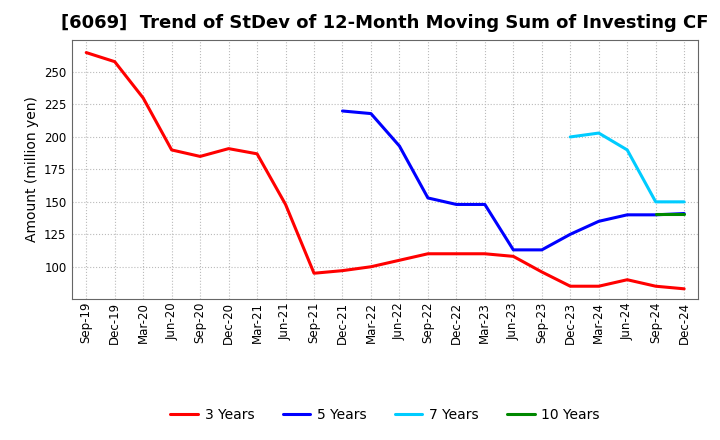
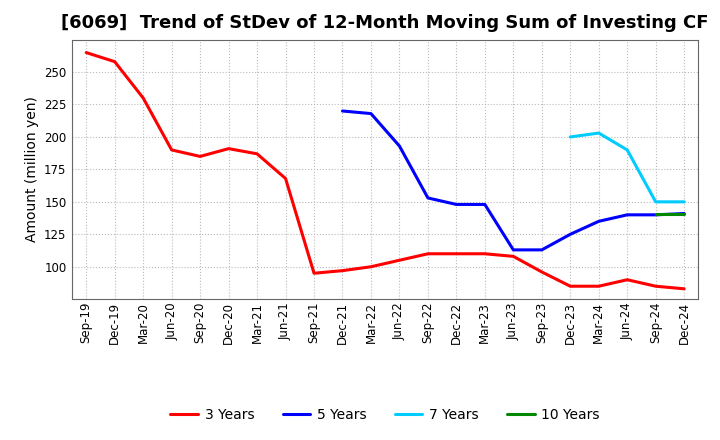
3 Years/Jun-21: 148 -> 168
